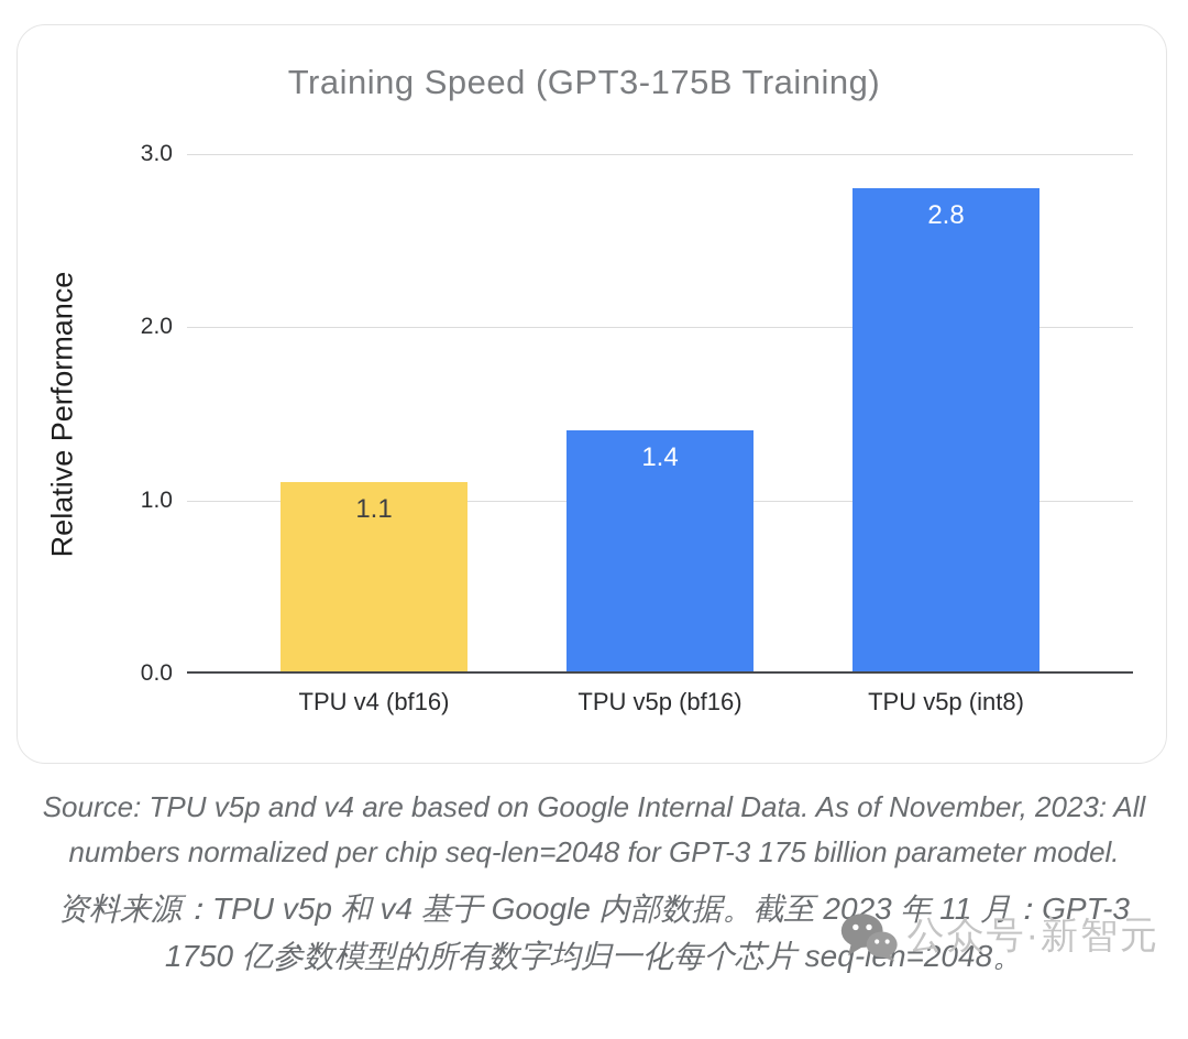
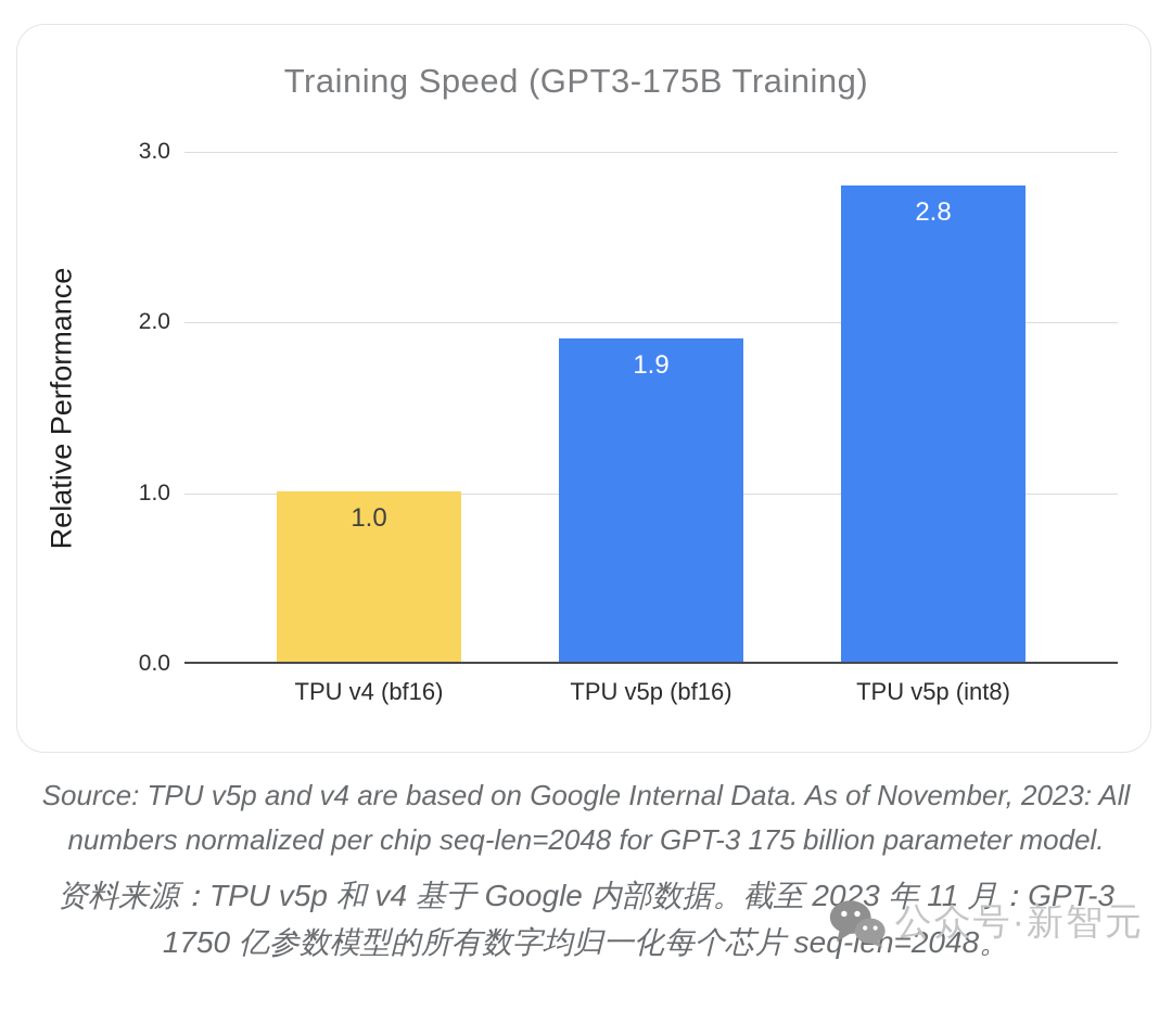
TPU v4 (bf16): 1.1 -> 1.0
TPU v5p (bf16): 1.4 -> 1.9
